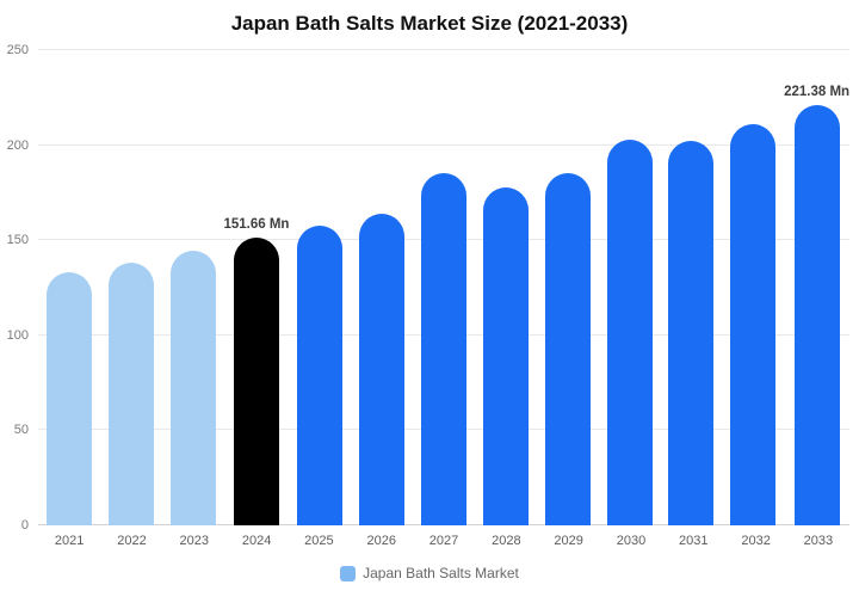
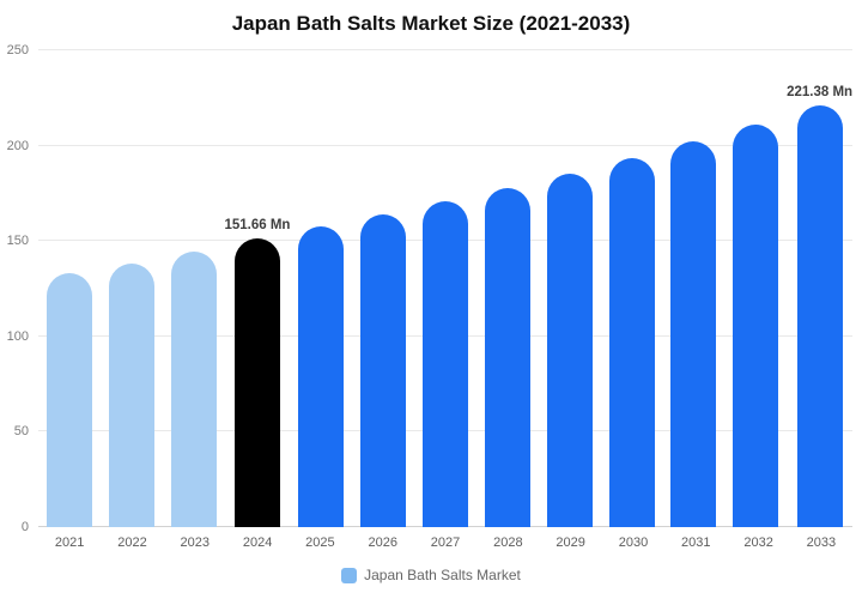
2027: 185 -> 171
2030: 203 -> 194
